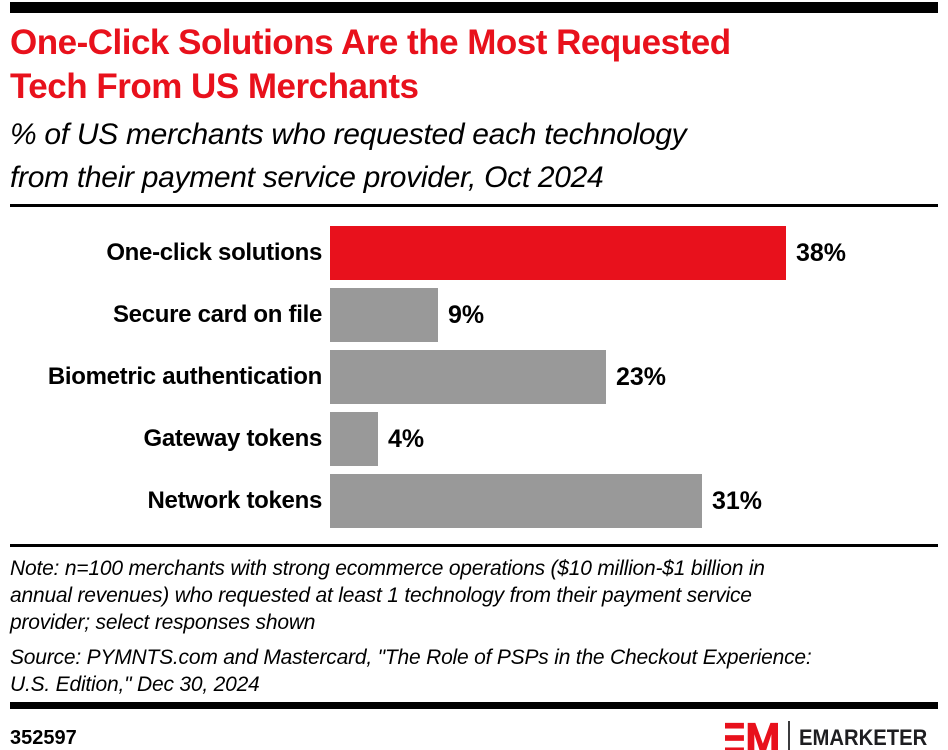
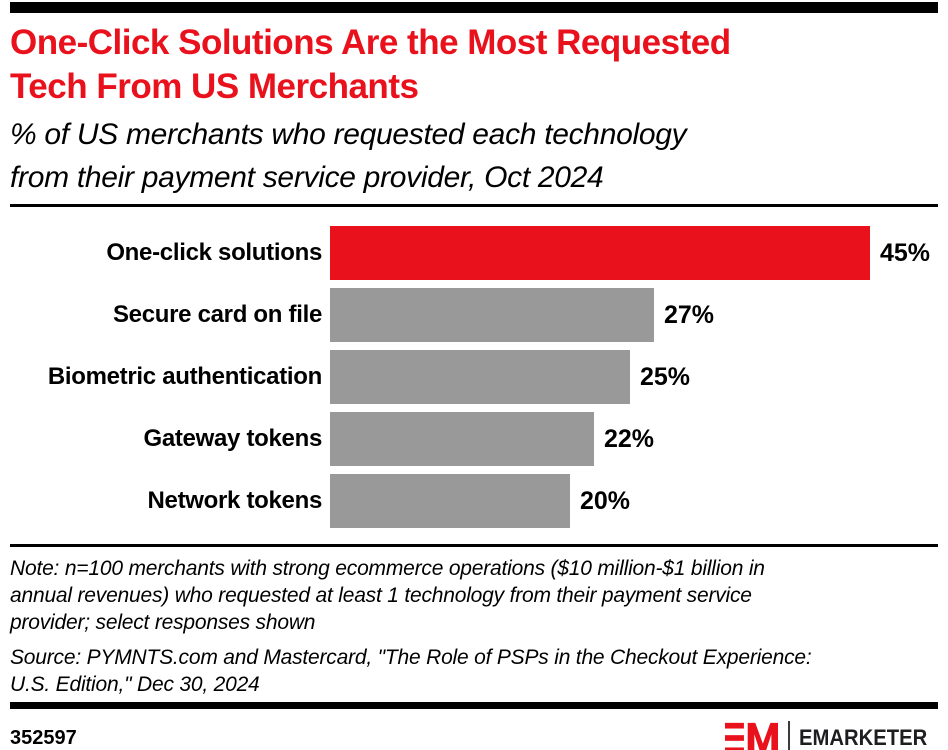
One-click solutions: 38% -> 45%
Secure card on file: 9% -> 27%
Biometric authentication: 23% -> 25%
Gateway tokens: 4% -> 22%
Network tokens: 31% -> 20%
